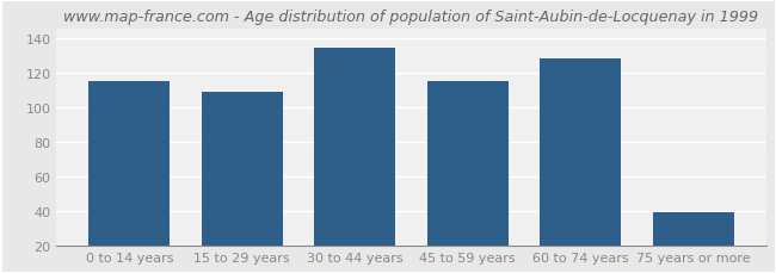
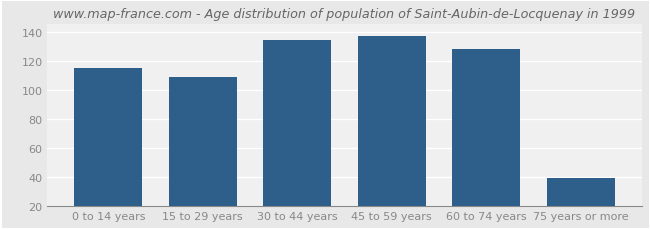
45 to 59 years: 115 -> 137
